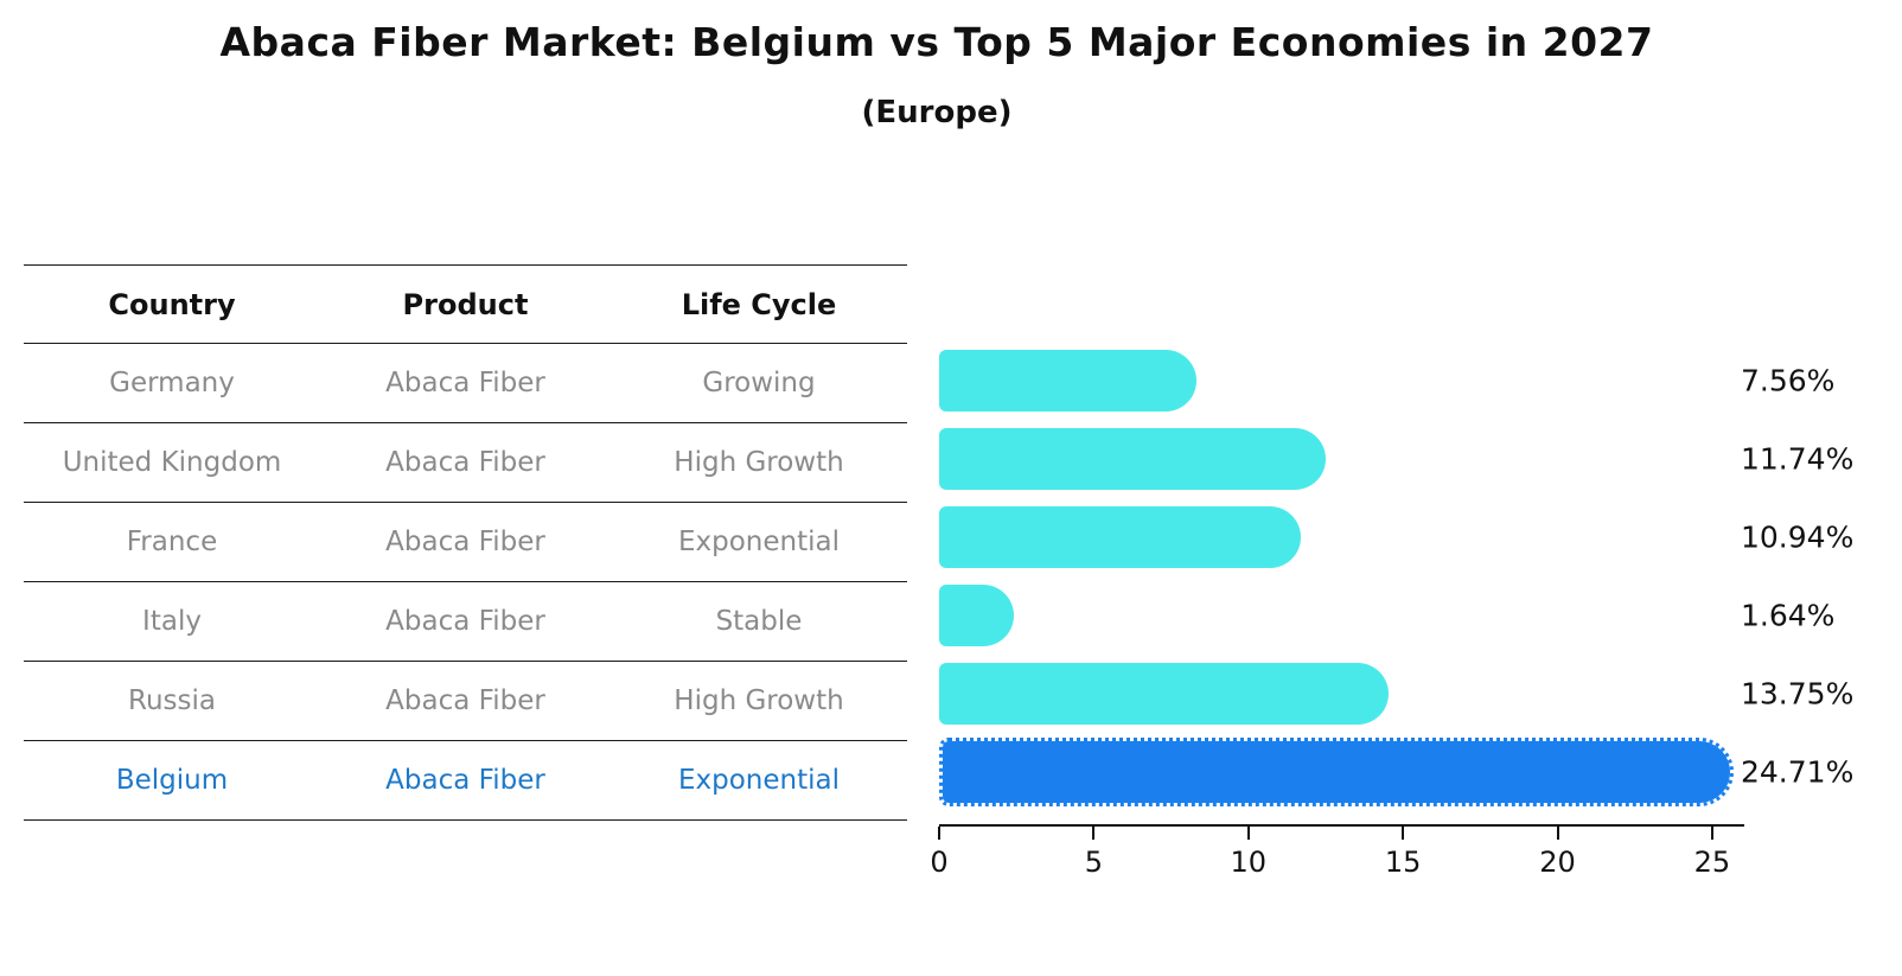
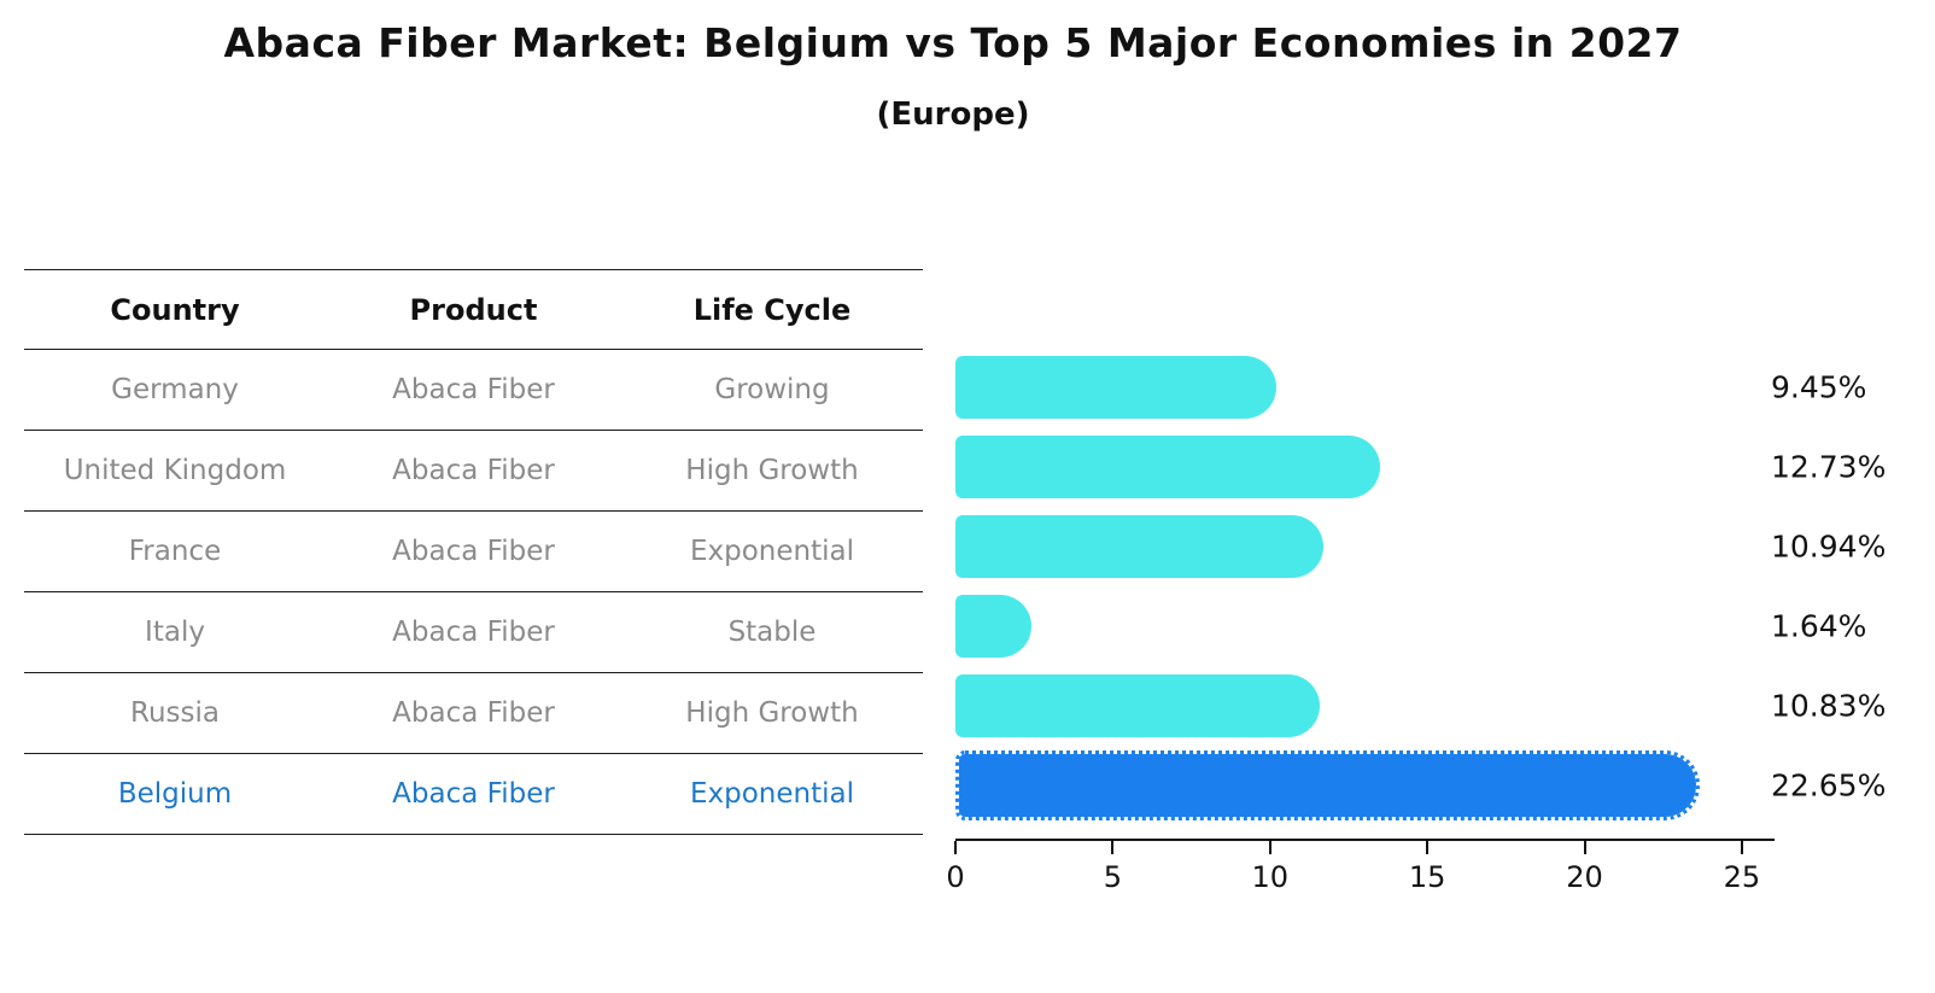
Germany: 7.56% -> 9.45%
United Kingdom: 11.74% -> 12.73%
Russia: 13.75% -> 10.83%
Belgium: 24.71% -> 22.65%
